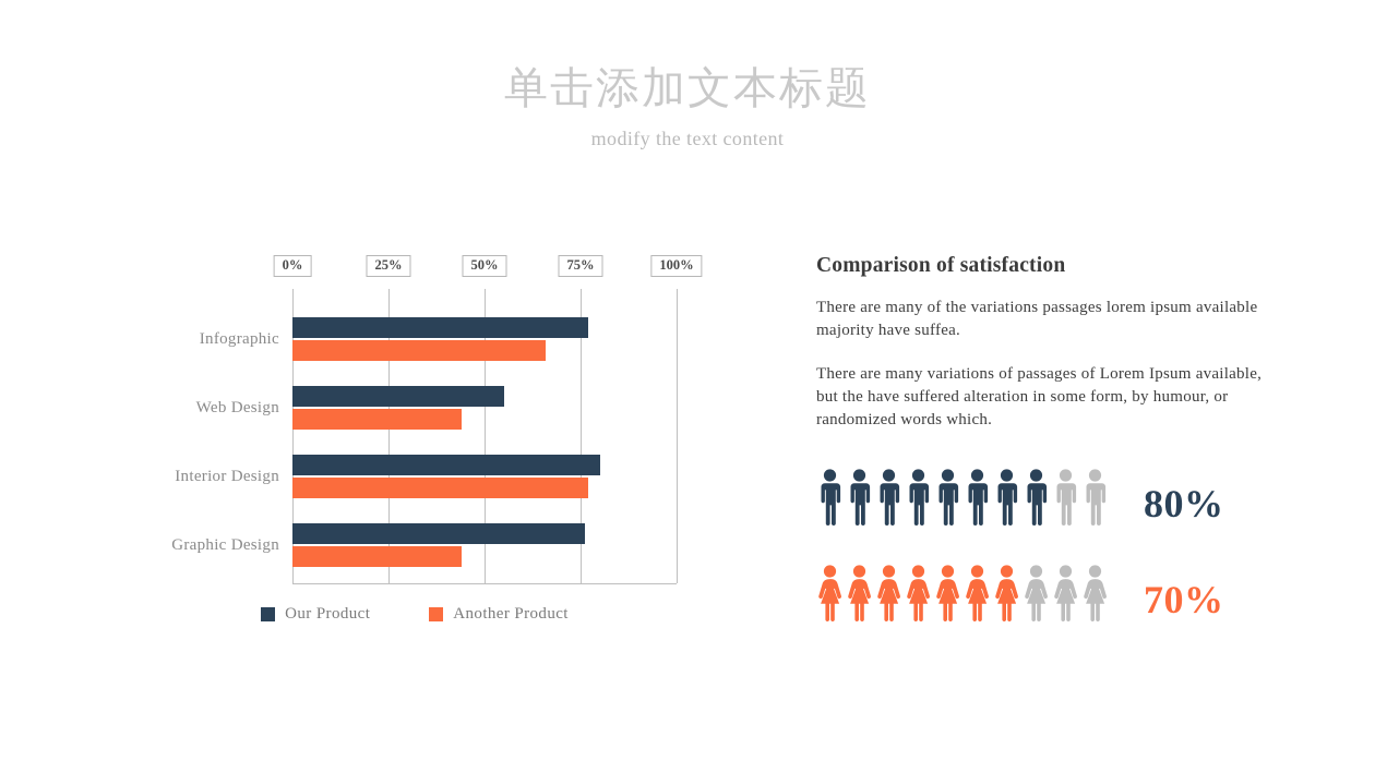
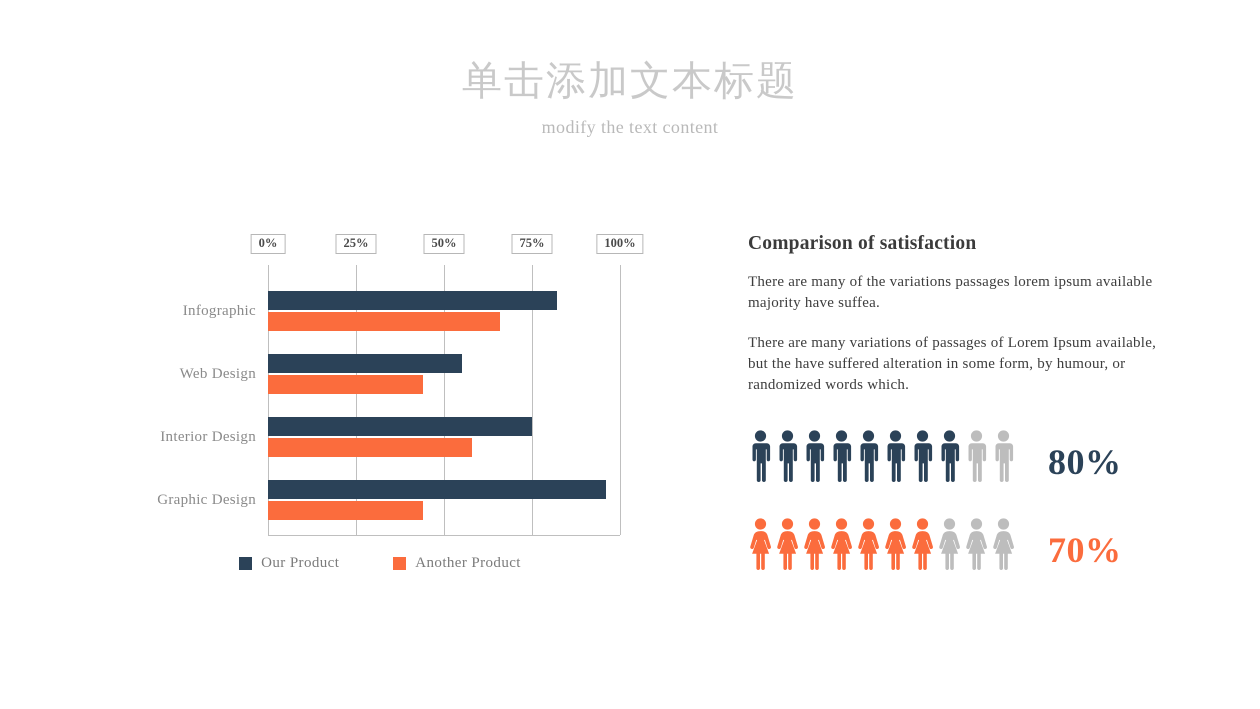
Our Product/Infographic: 77% -> 82%
Our Product/Interior Design: 80% -> 75%
Another Product/Interior Design: 77% -> 58%
Our Product/Graphic Design: 76% -> 96%
